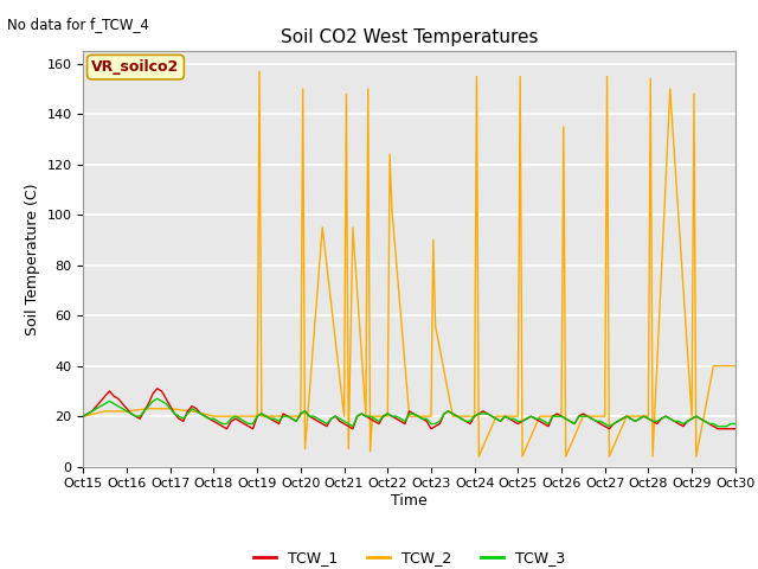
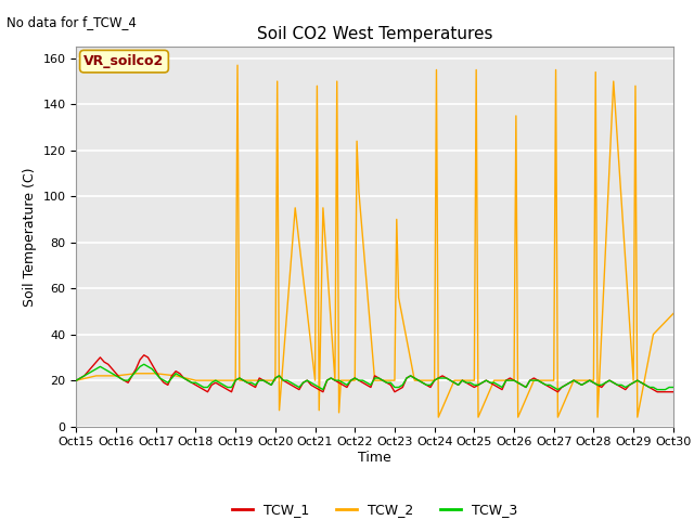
TCW_2/Oct30: 40 -> 49
